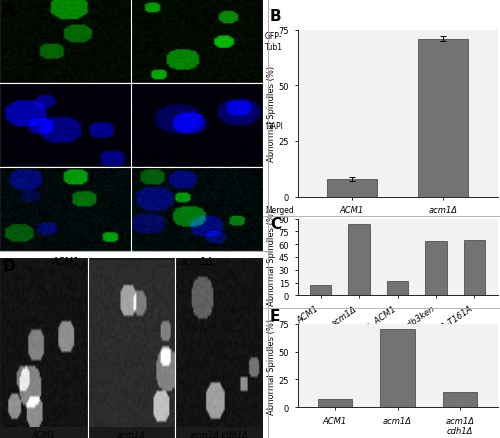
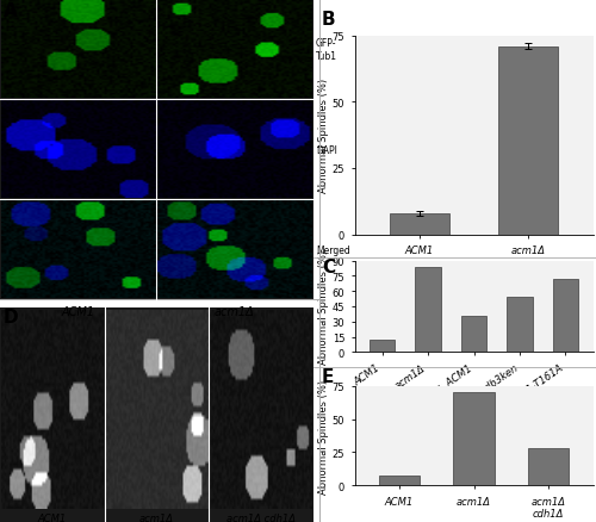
+ ACM1: 17 -> 36
+ acm1-db3ken: 64 -> 54
+ acm1-T161A: 65 -> 72
acm1Δ cdh1Δ: 14 -> 28
